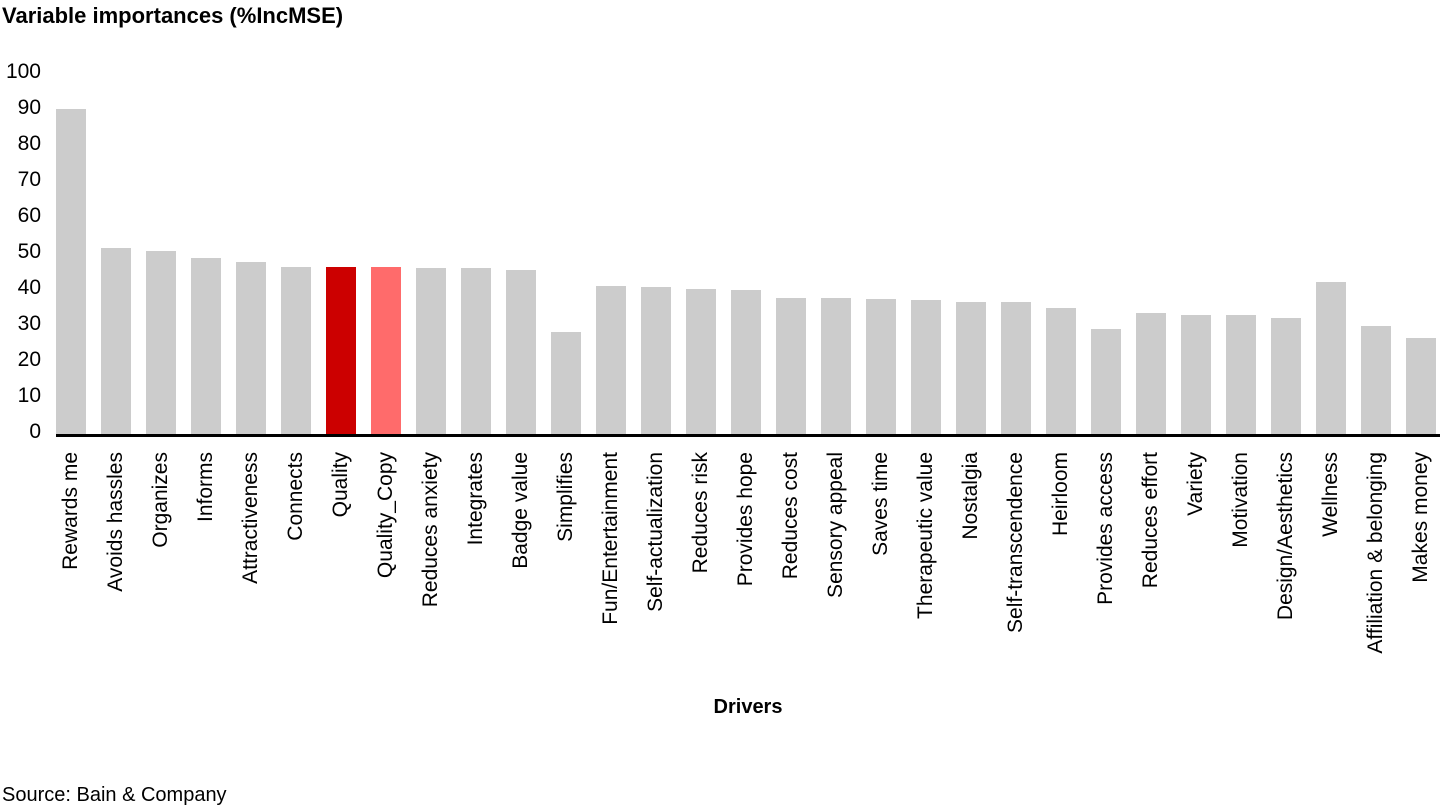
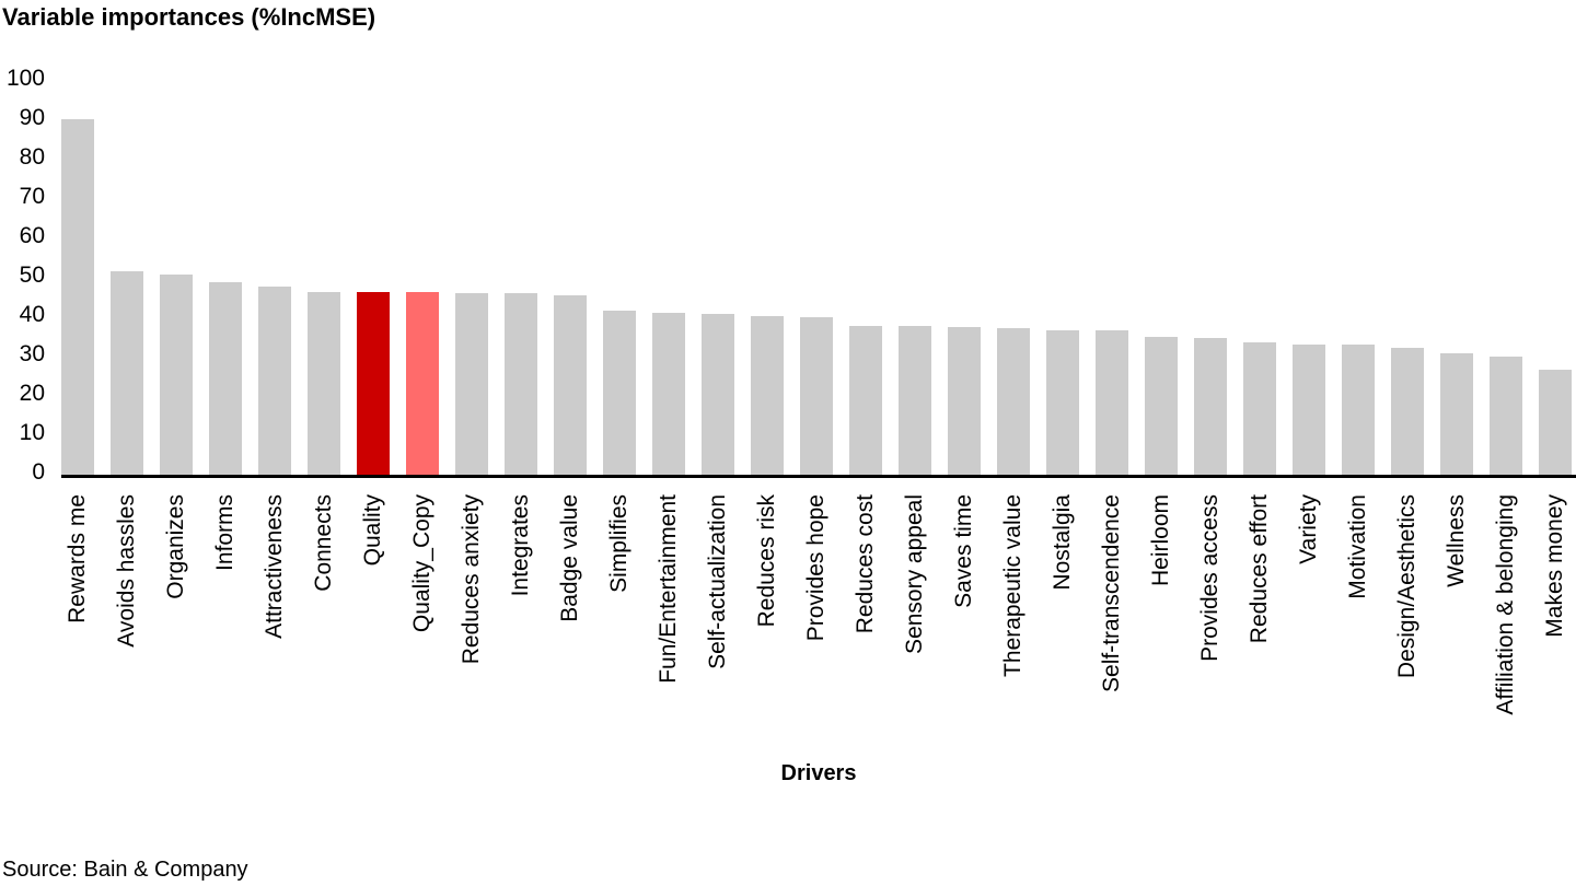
Simplifies: 28 -> 41
Provides access: 29 -> 34
Wellness: 42 -> 31
